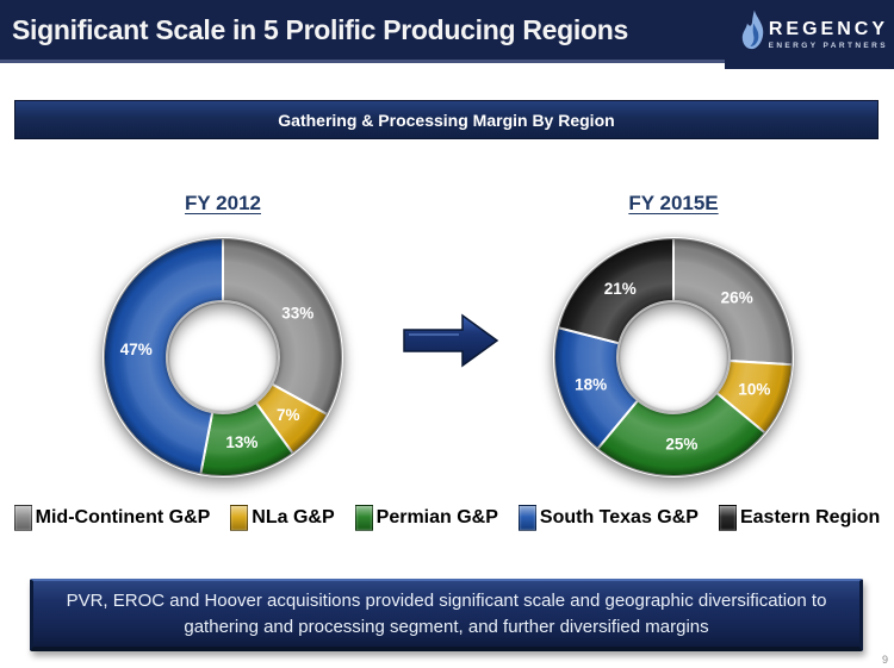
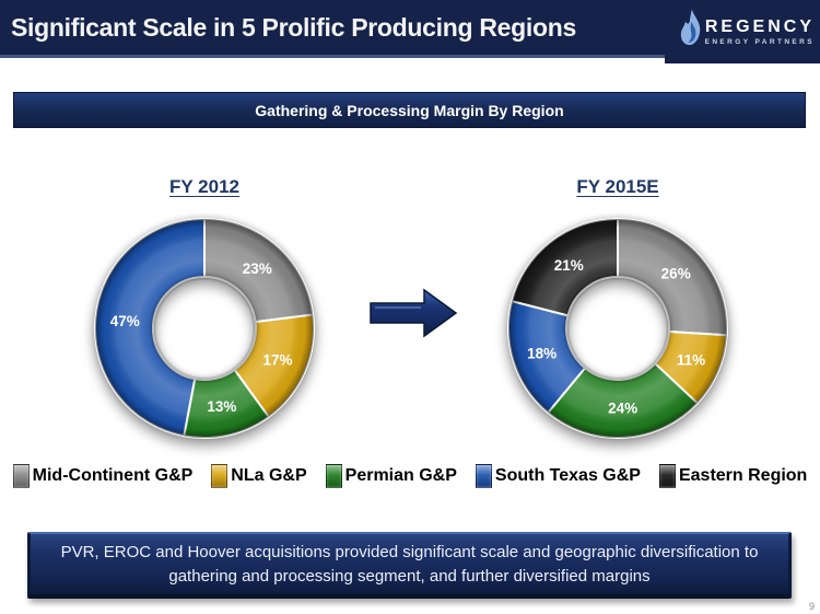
FY 2012/Mid-Continent G&P: 33% -> 23%
FY 2012/NLa G&P: 7% -> 17%
FY 2015E/NLa G&P: 10% -> 11%
FY 2015E/Permian G&P: 25% -> 24%
